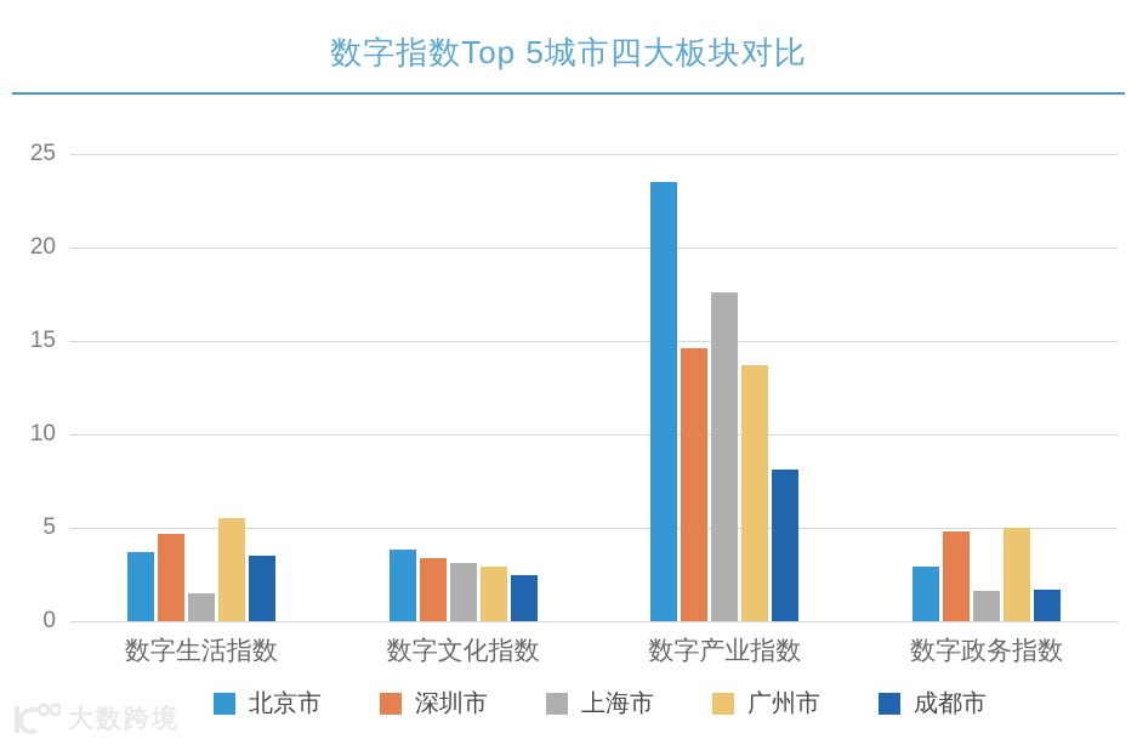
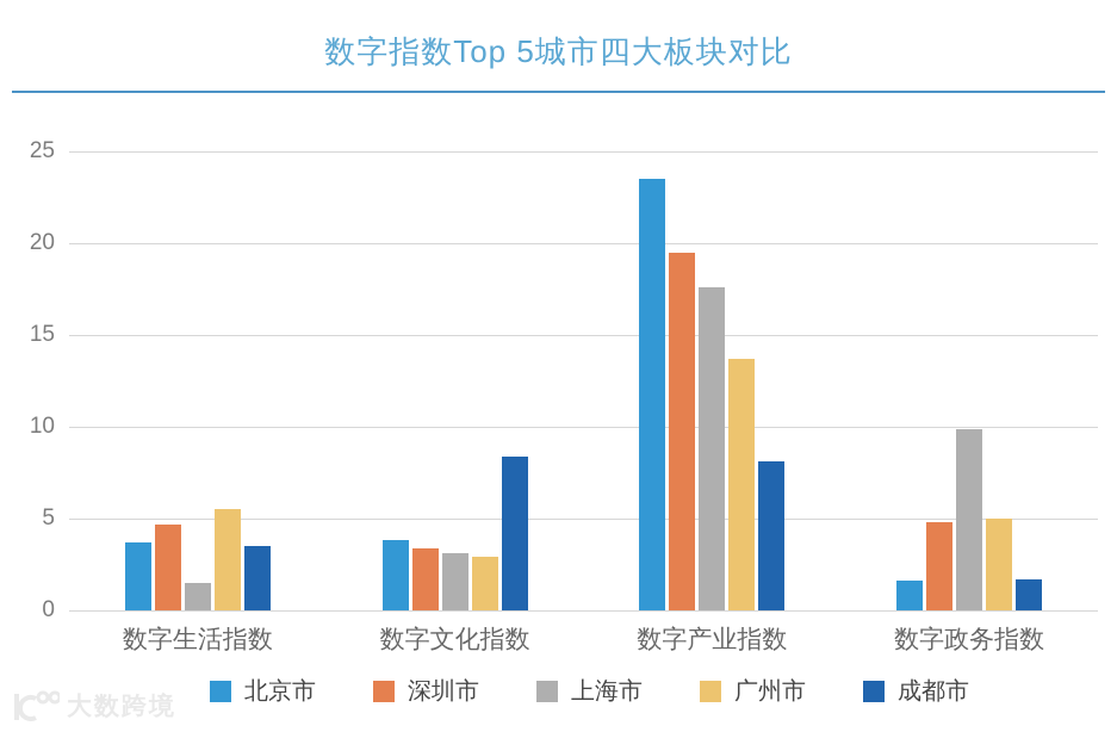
成都市/数字文化指数: 2.5 -> 8.4
深圳市/数字产业指数: 14.6 -> 19.5
北京市/数字政务指数: 2.9 -> 1.6
上海市/数字政务指数: 1.6 -> 9.9
